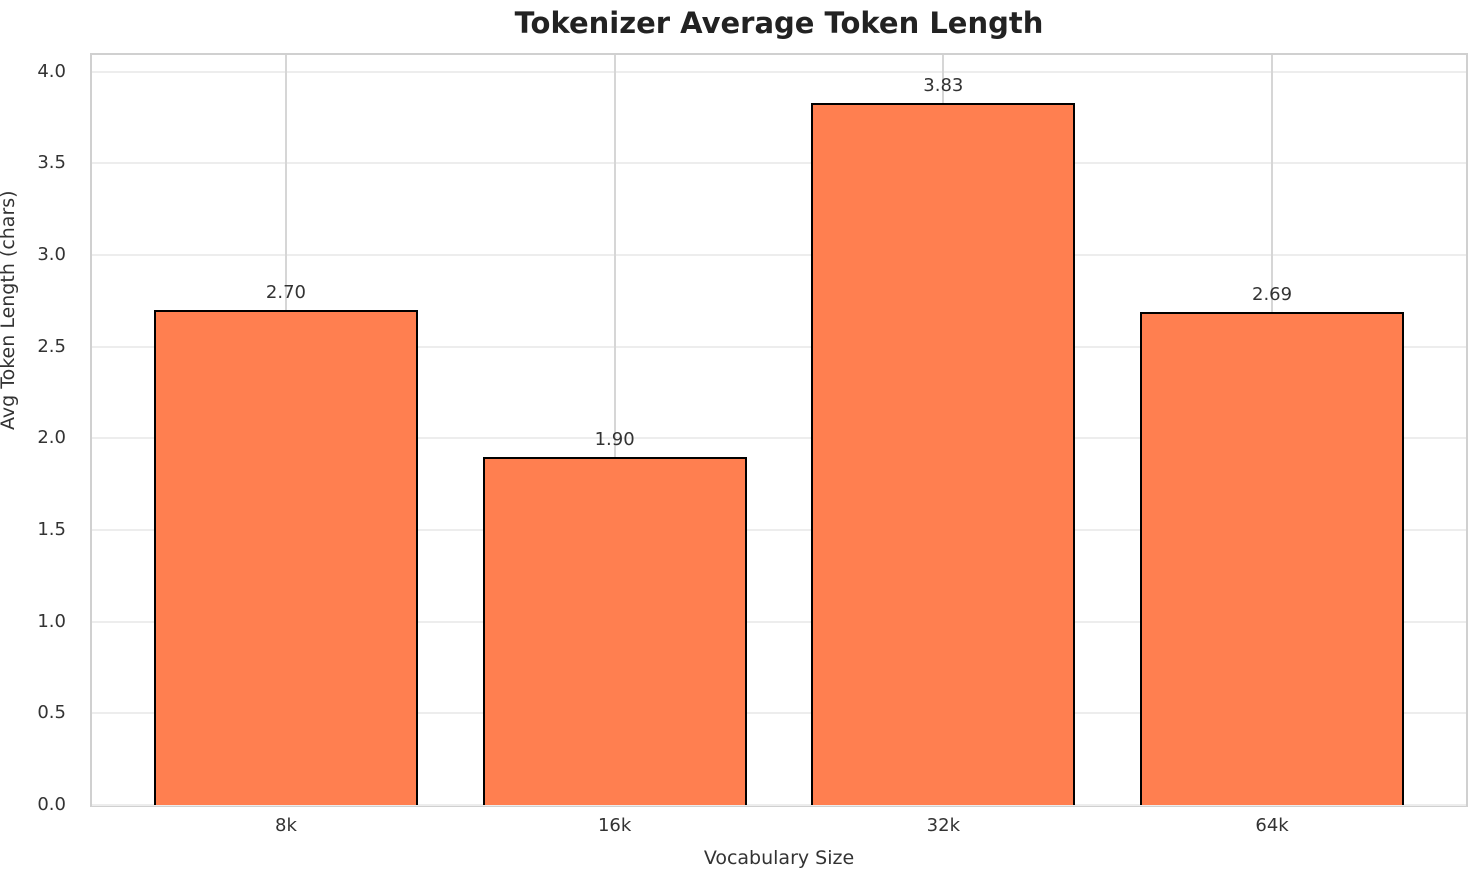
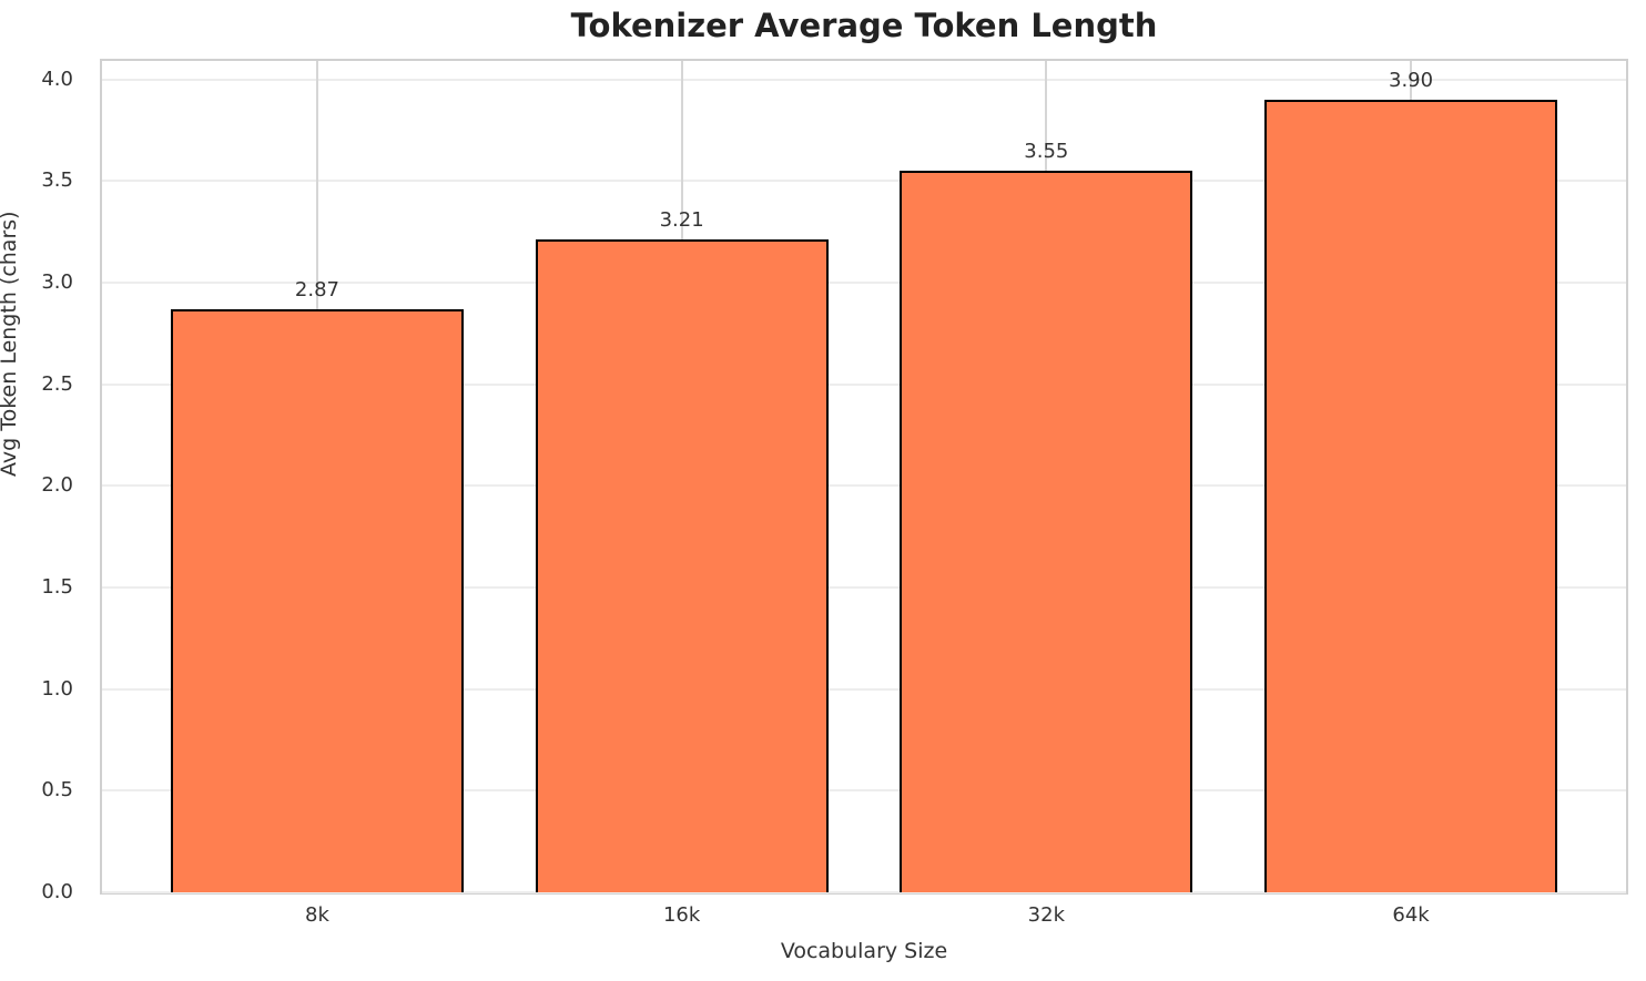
8k: 2.70 -> 2.87
16k: 1.90 -> 3.21
32k: 3.83 -> 3.55
64k: 2.69 -> 3.90
